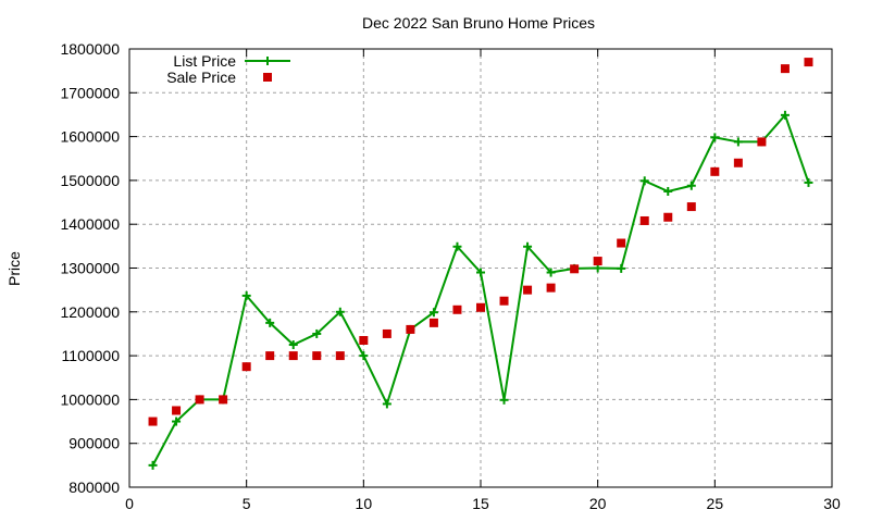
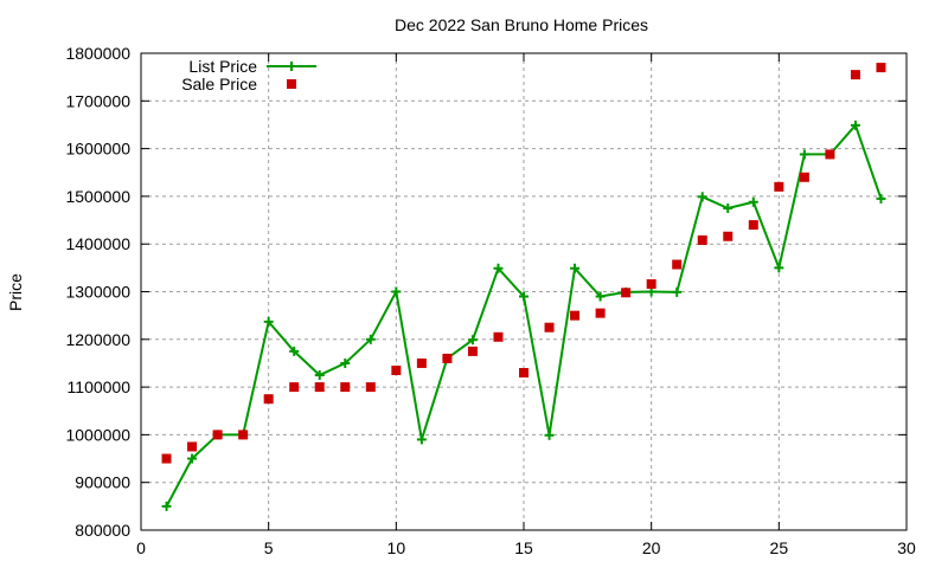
List Price/10: 1100000 -> 1300000
Sale Price/15: 1210000 -> 1130000
List Price/25: 1600000 -> 1350000
